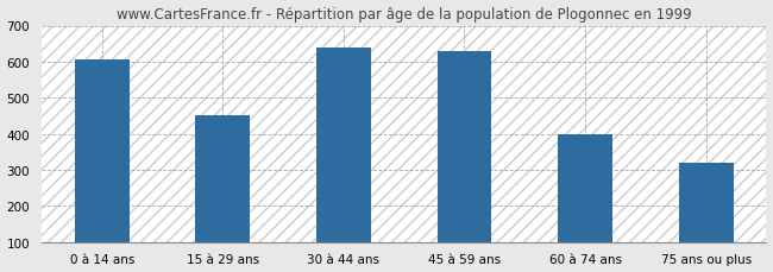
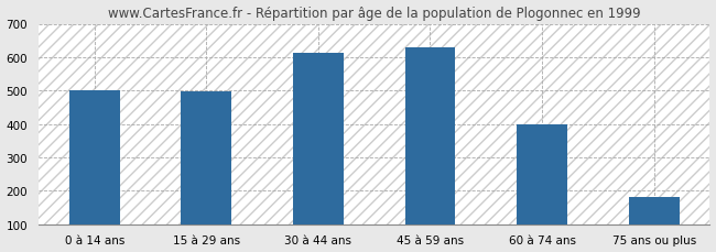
0 à 14 ans: 605 -> 502
15 à 29 ans: 450 -> 498
30 à 44 ans: 640 -> 612
75 ans ou plus: 320 -> 180
